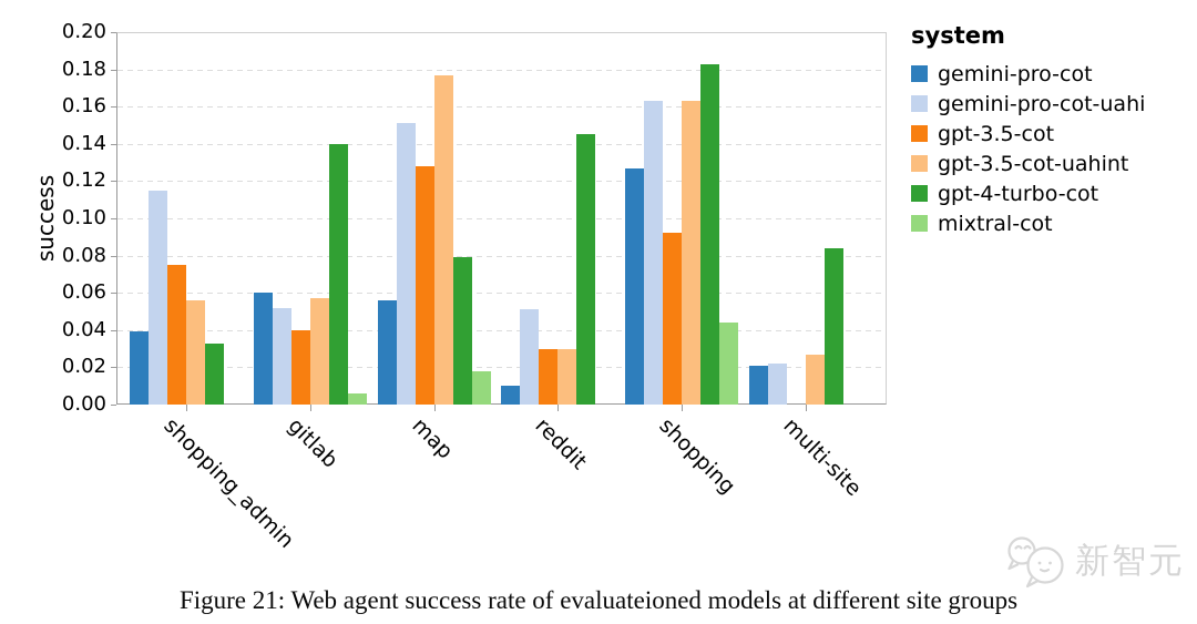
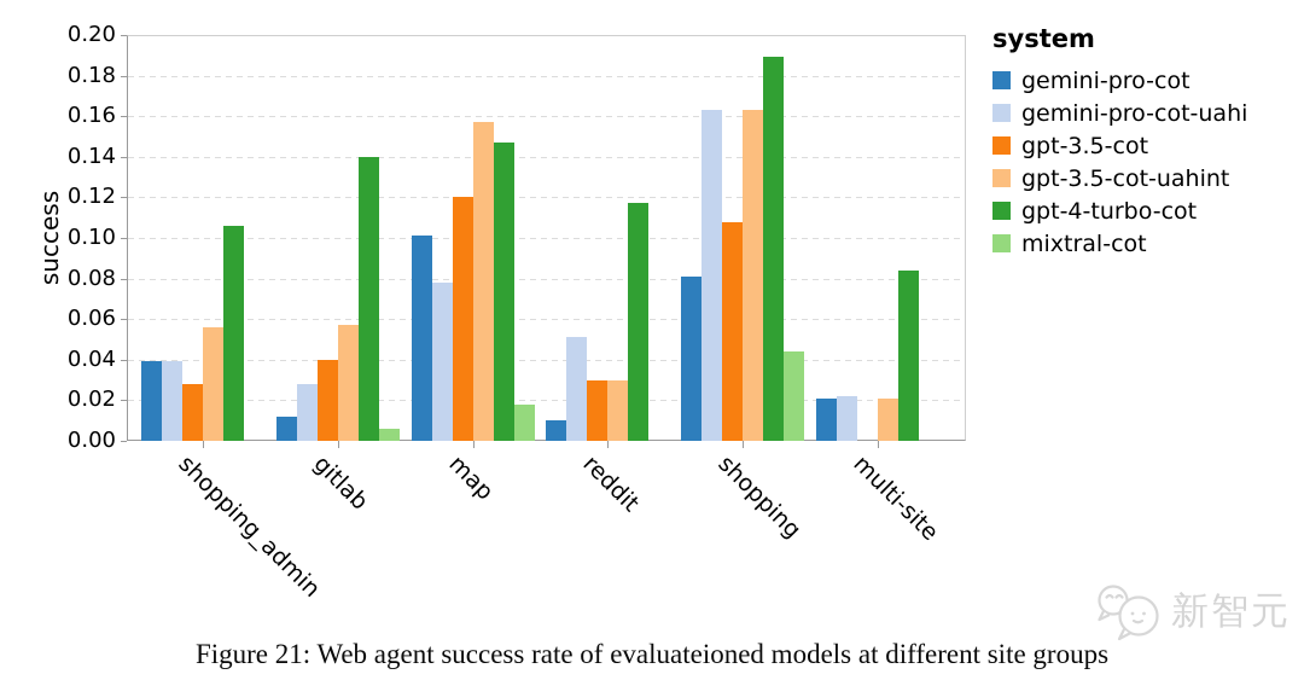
gemini-pro-cot-uahi/shopping_admin: 0.115 -> 0.039
gpt-3.5-cot/shopping_admin: 0.075 -> 0.028
gpt-4-turbo-cot/shopping_admin: 0.033 -> 0.106
gemini-pro-cot/gitlab: 0.060 -> 0.012
gemini-pro-cot-uahi/gitlab: 0.052 -> 0.028
gemini-pro-cot/map: 0.056 -> 0.101
gemini-pro-cot-uahi/map: 0.151 -> 0.078
gpt-3.5-cot/map: 0.128 -> 0.120
gpt-3.5-cot-uahint/map: 0.177 -> 0.157
gpt-4-turbo-cot/map: 0.079 -> 0.147
gpt-4-turbo-cot/reddit: 0.145 -> 0.117
gemini-pro-cot/shopping: 0.127 -> 0.081
gpt-3.5-cot/shopping: 0.092 -> 0.108
gpt-4-turbo-cot/shopping: 0.183 -> 0.189
gpt-3.5-cot-uahint/multi-site: 0.027 -> 0.021
